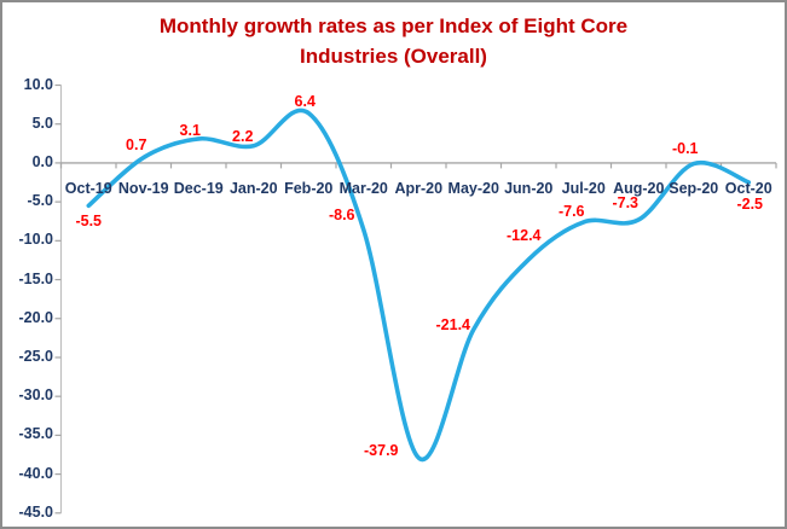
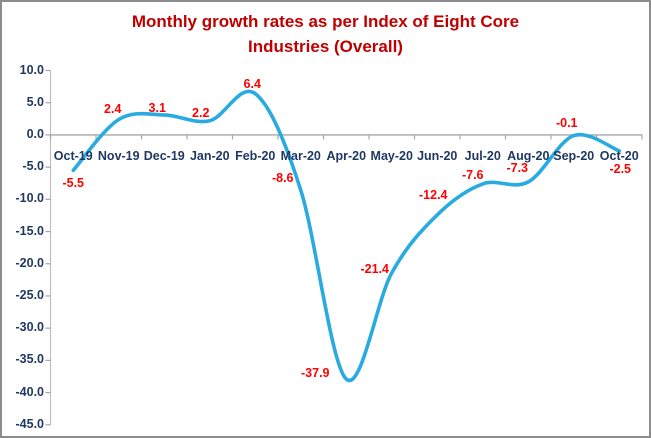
Nov-19: 0.7 -> 2.4
